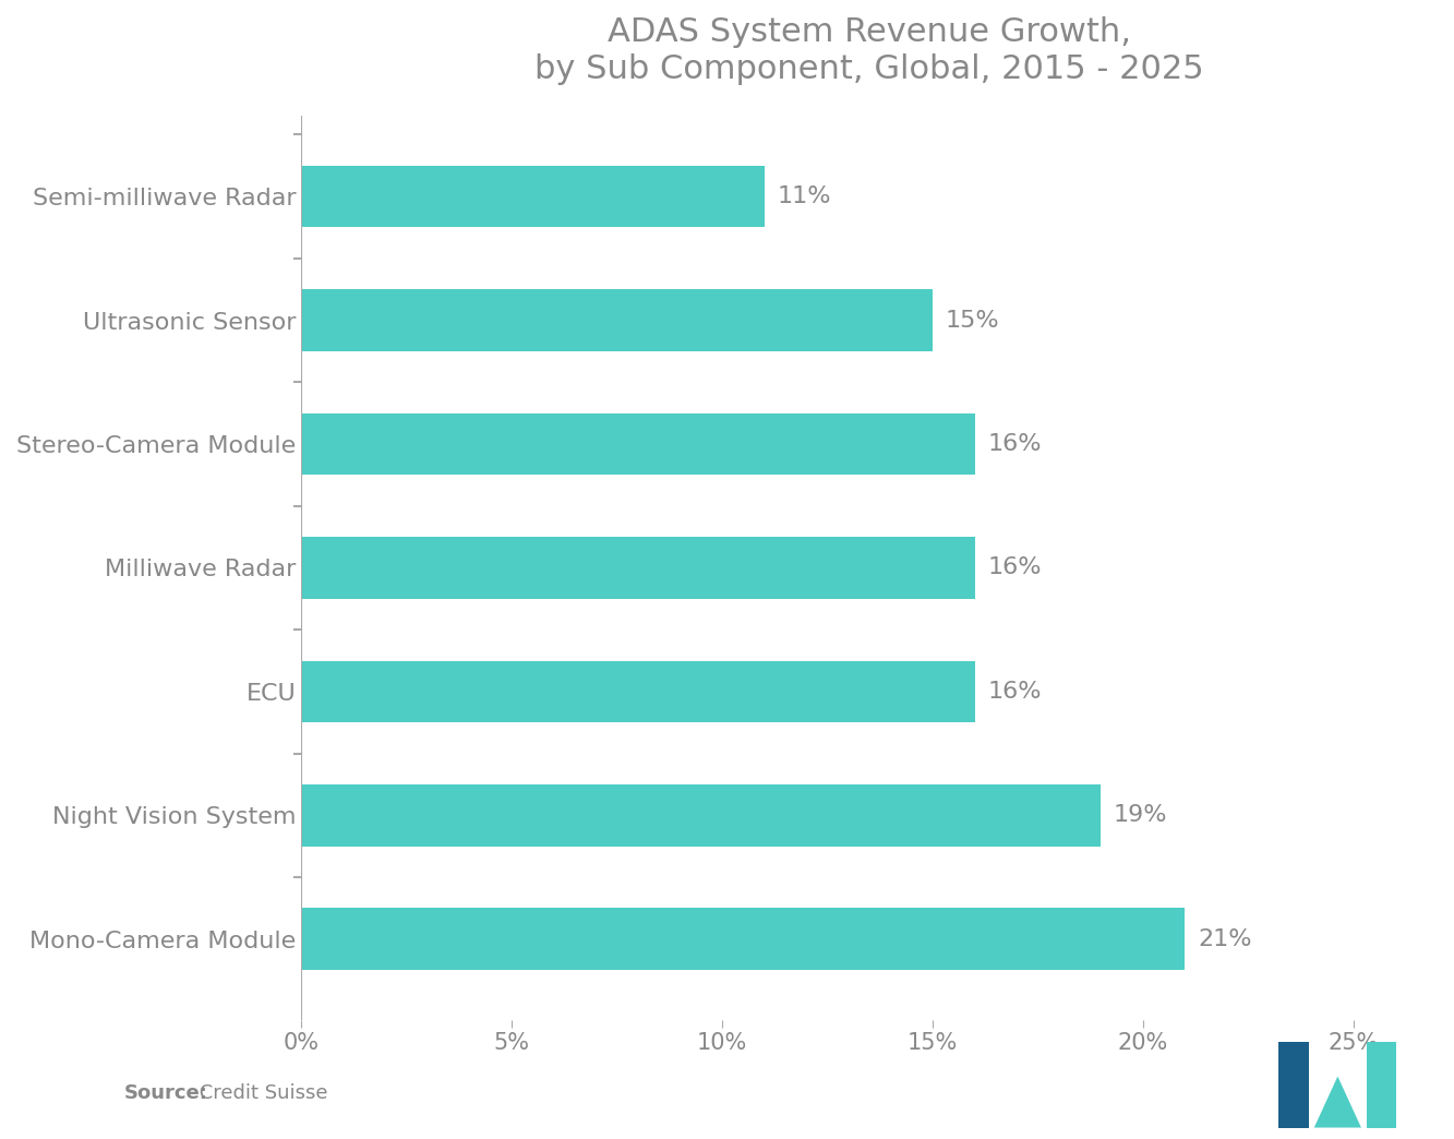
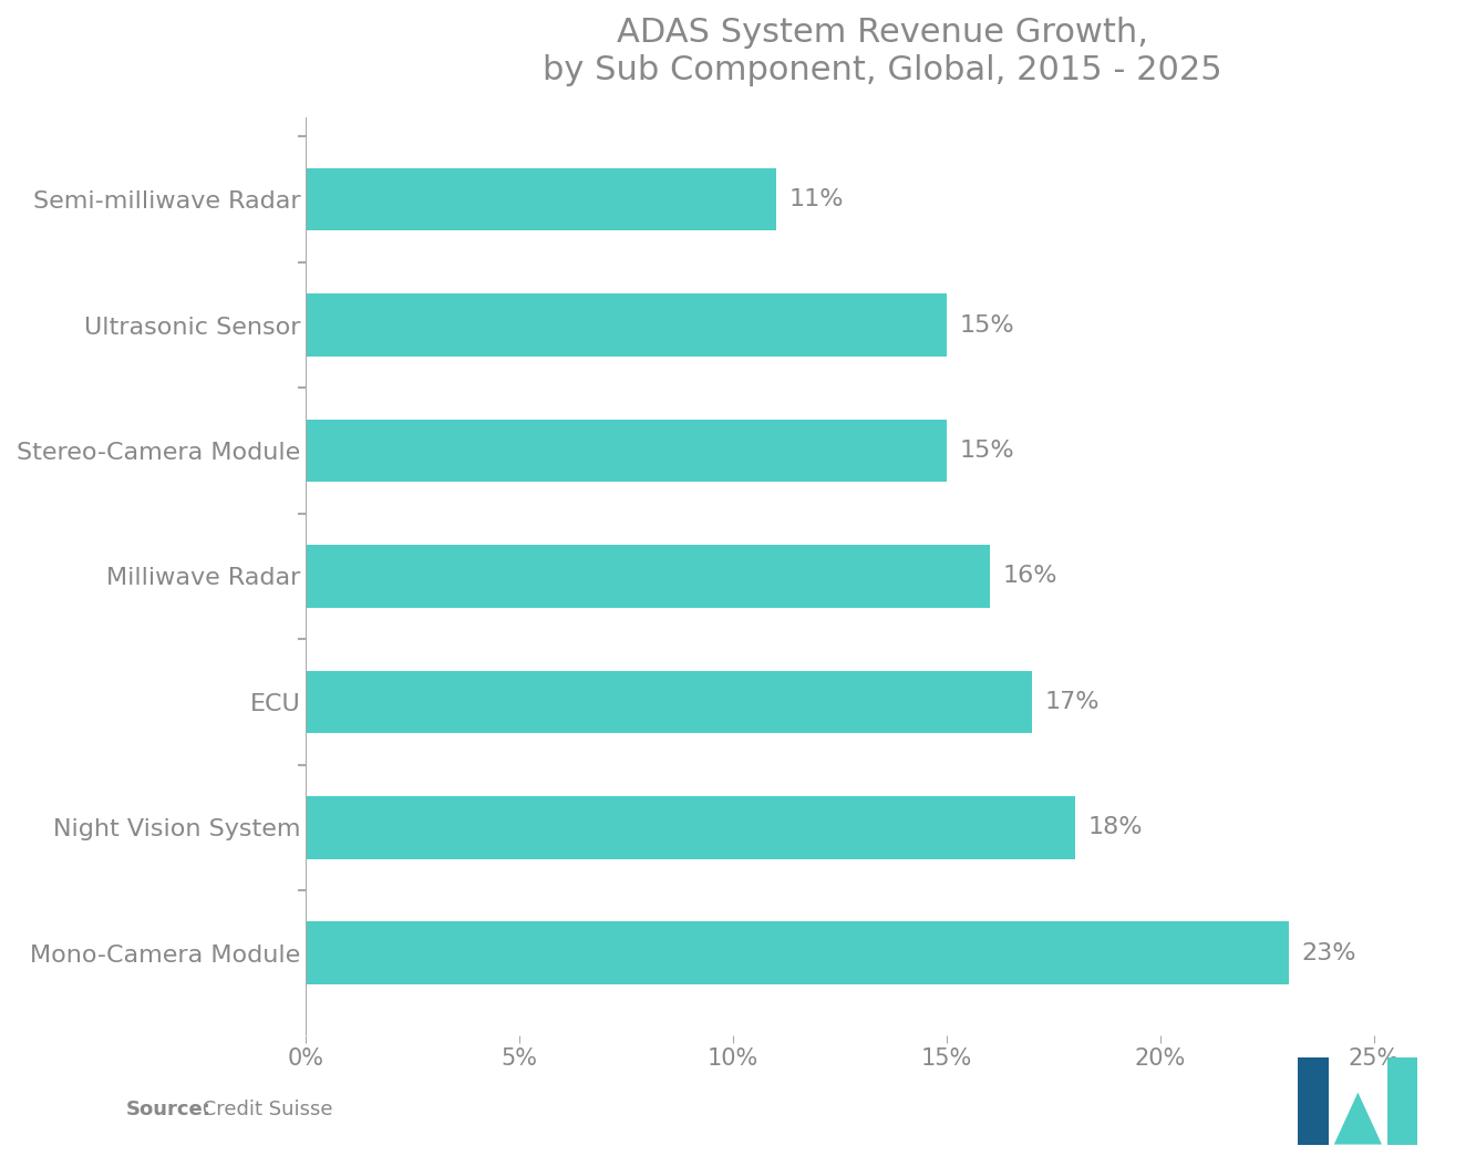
Stereo-Camera Module: 16% -> 15%
ECU: 16% -> 17%
Night Vision System: 19% -> 18%
Mono-Camera Module: 21% -> 23%
